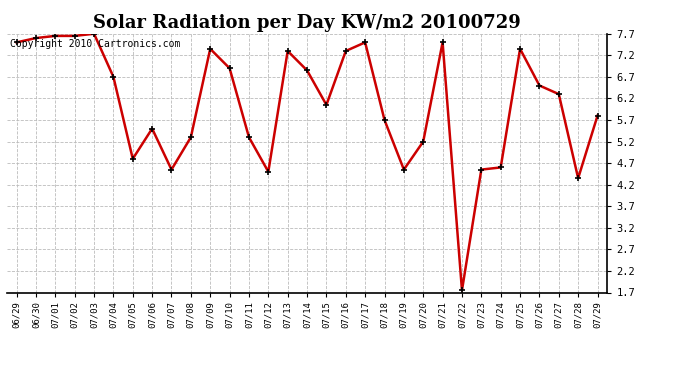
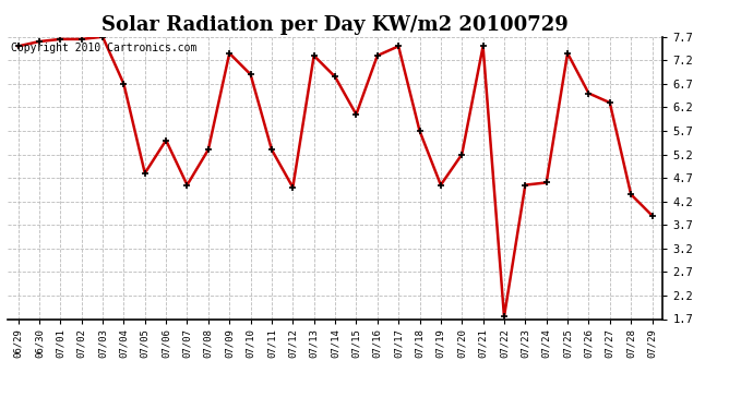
07/29: 5.80 -> 3.90
